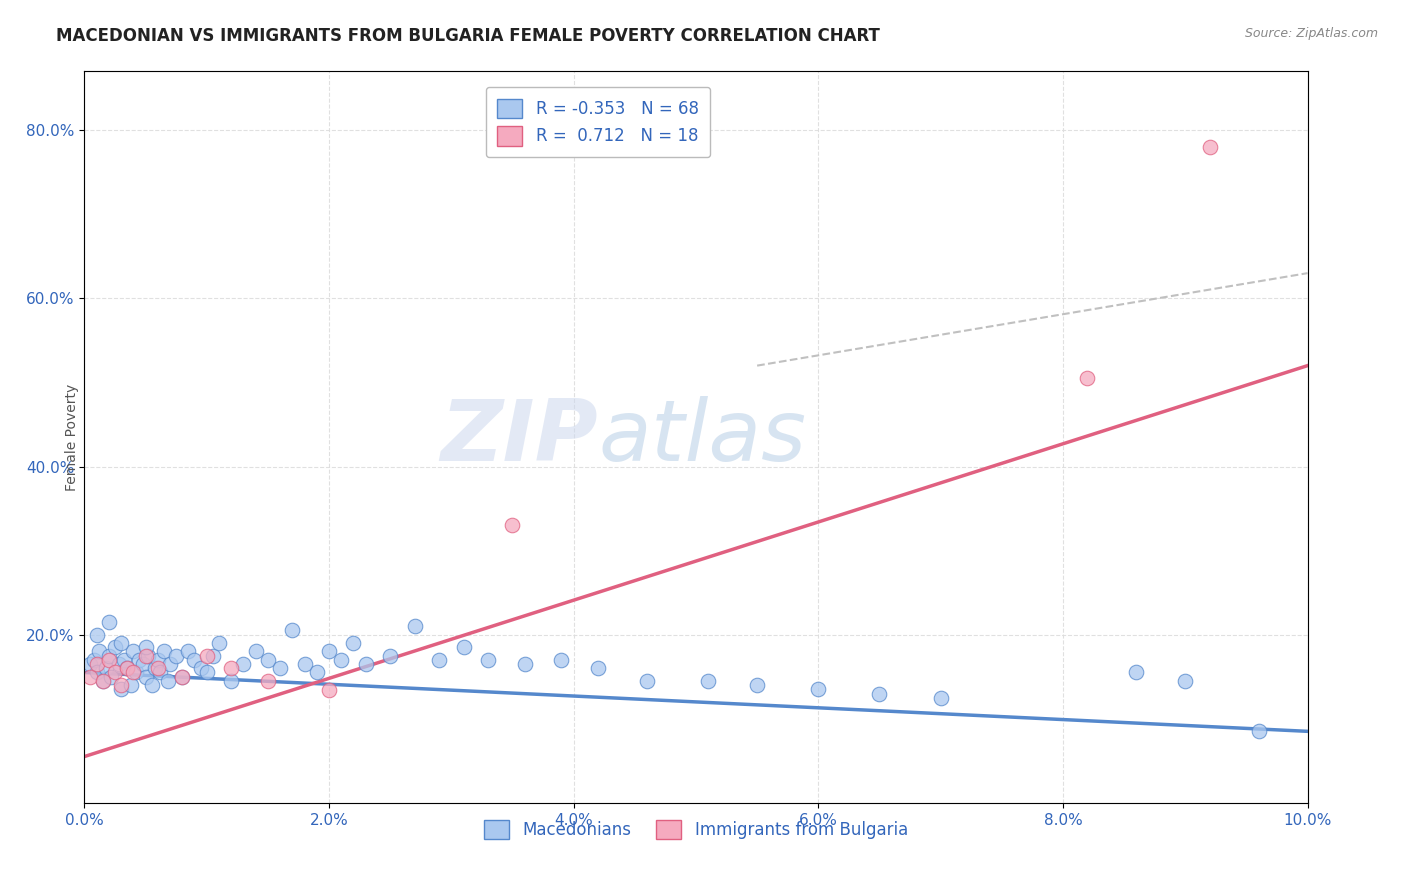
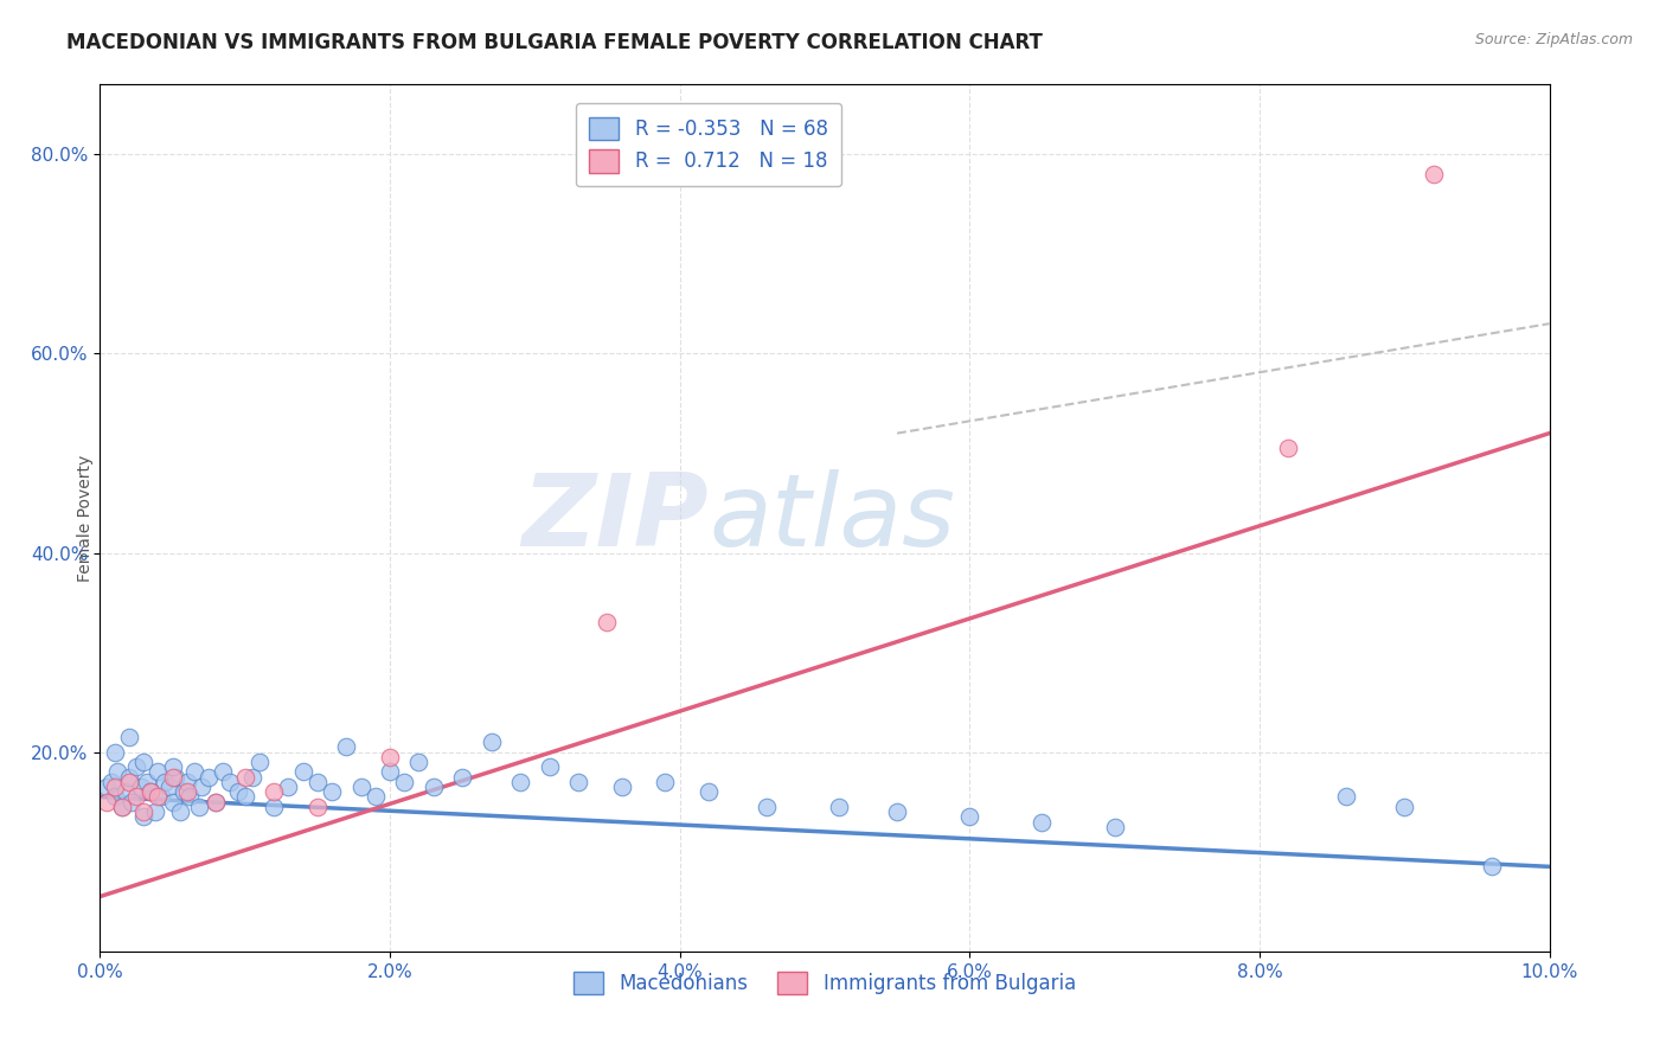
Immigrants from Bulgaria/2.0%: 13.4% -> 19.5%
